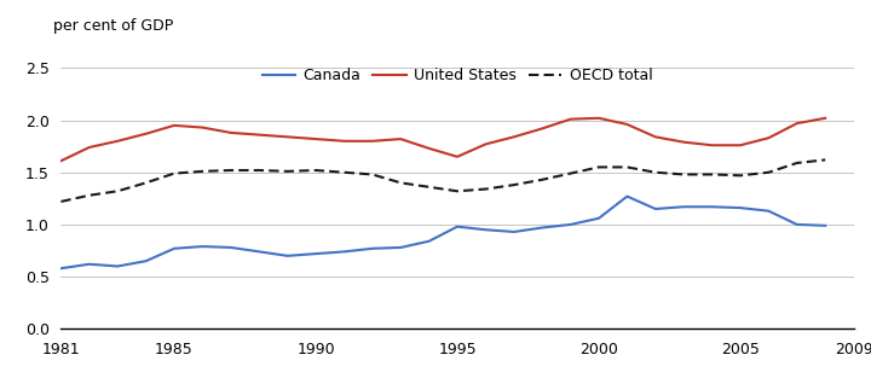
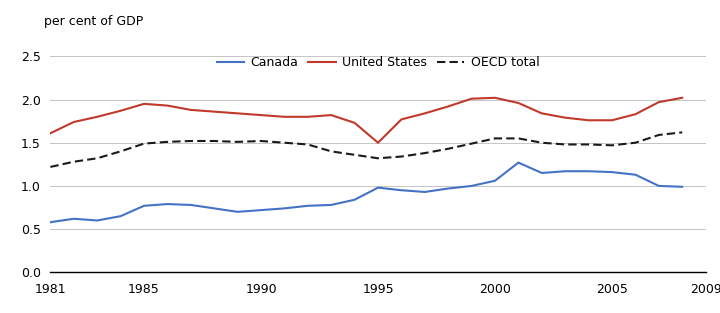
United States/1995: 1.65 -> 1.50
